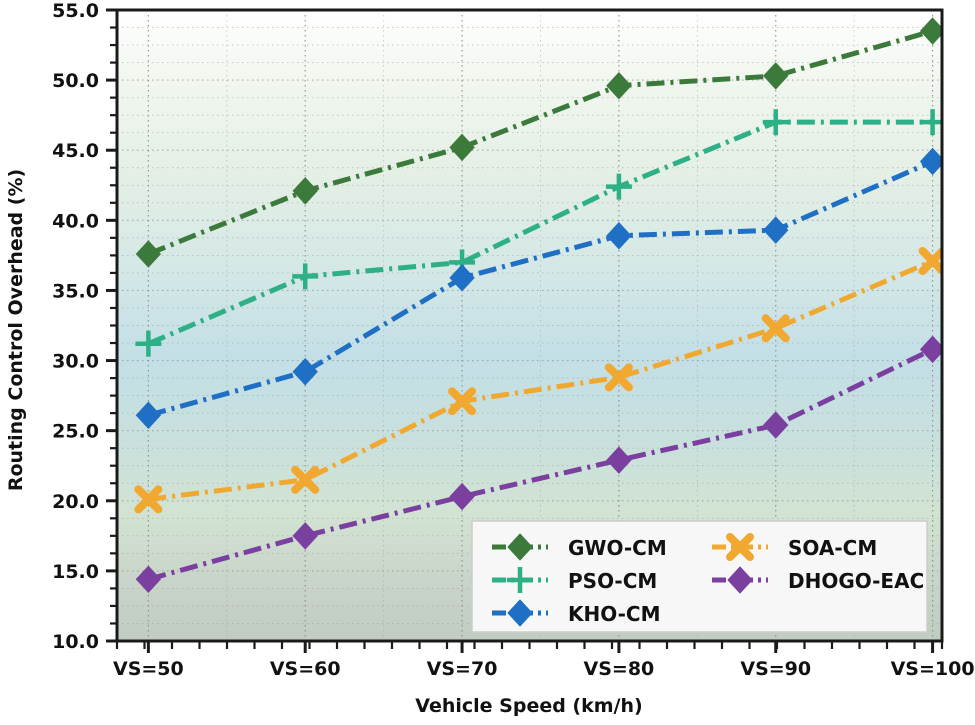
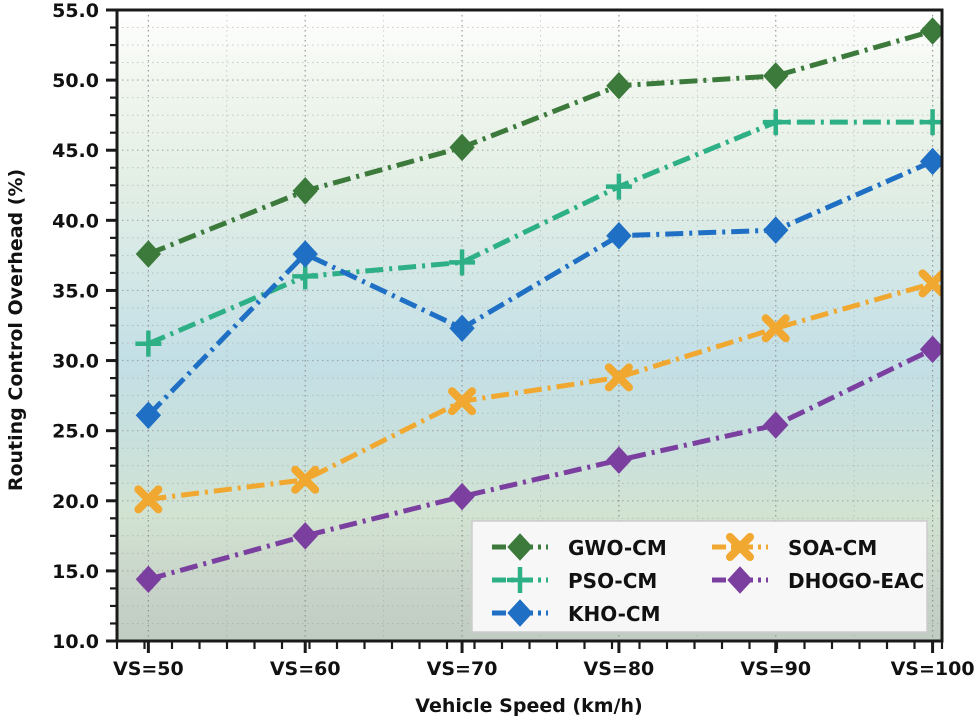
KHO-CM/VS=60: 29.2 -> 37.6
KHO-CM/VS=70: 35.9 -> 32.3
SOA-CM/VS=100: 37.1 -> 35.5
